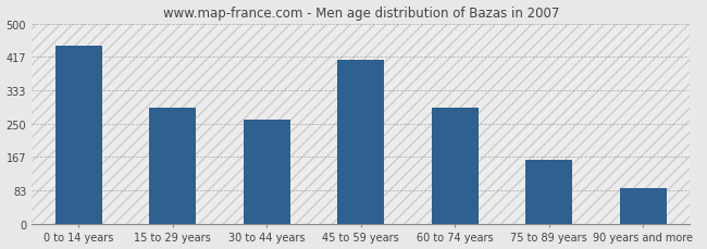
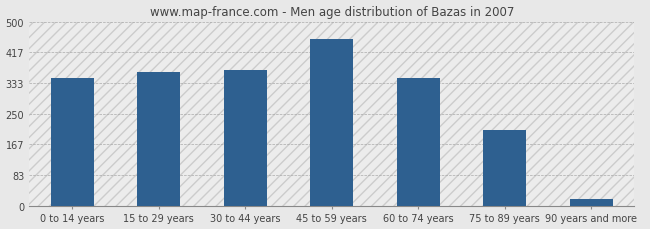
0 to 14 years: 445 -> 347
15 to 29 years: 290 -> 362
30 to 44 years: 260 -> 368
45 to 59 years: 410 -> 453
60 to 74 years: 290 -> 348
75 to 89 years: 160 -> 205
90 years and more: 90 -> 18
